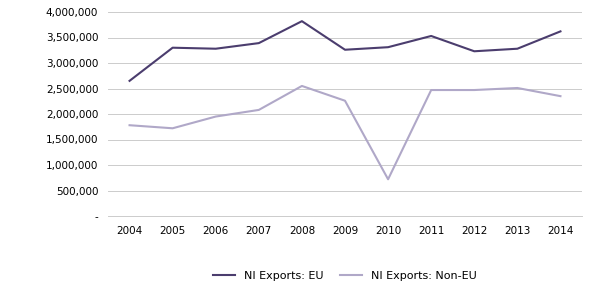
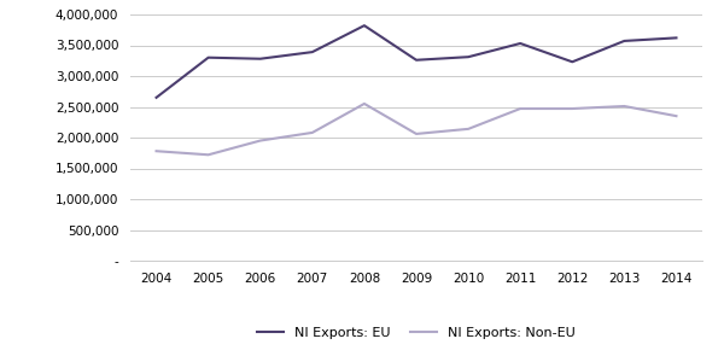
NI Exports: Non-EU/2009: 2,260,000 -> 2,060,000
NI Exports: Non-EU/2010: 720,000 -> 2,140,000
NI Exports: EU/2013: 3,280,000 -> 3,570,000
